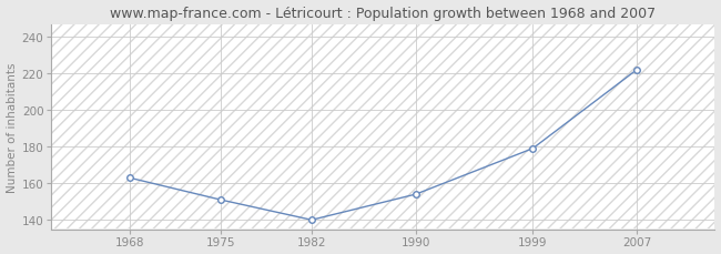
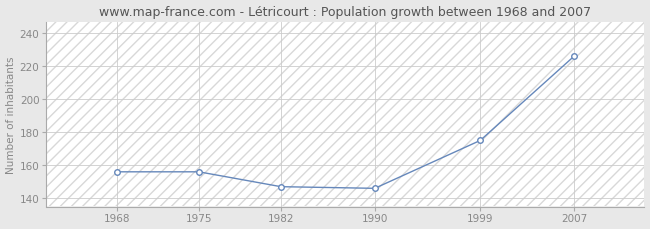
1968: 163 -> 156
1975: 151 -> 156
1982: 140 -> 147
1990: 154 -> 146
1999: 179 -> 175
2007: 222 -> 226
